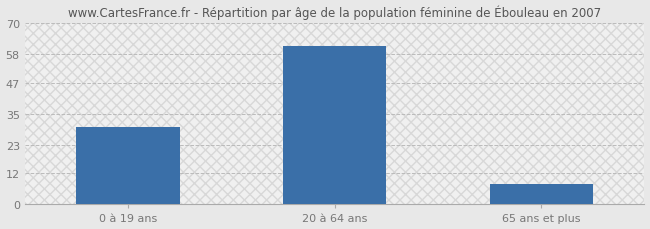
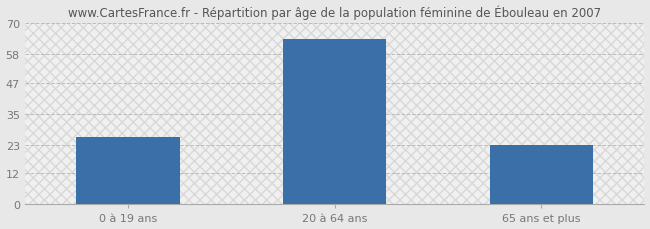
0 à 19 ans: 30 -> 26
20 à 64 ans: 61 -> 64
65 ans et plus: 8 -> 23
